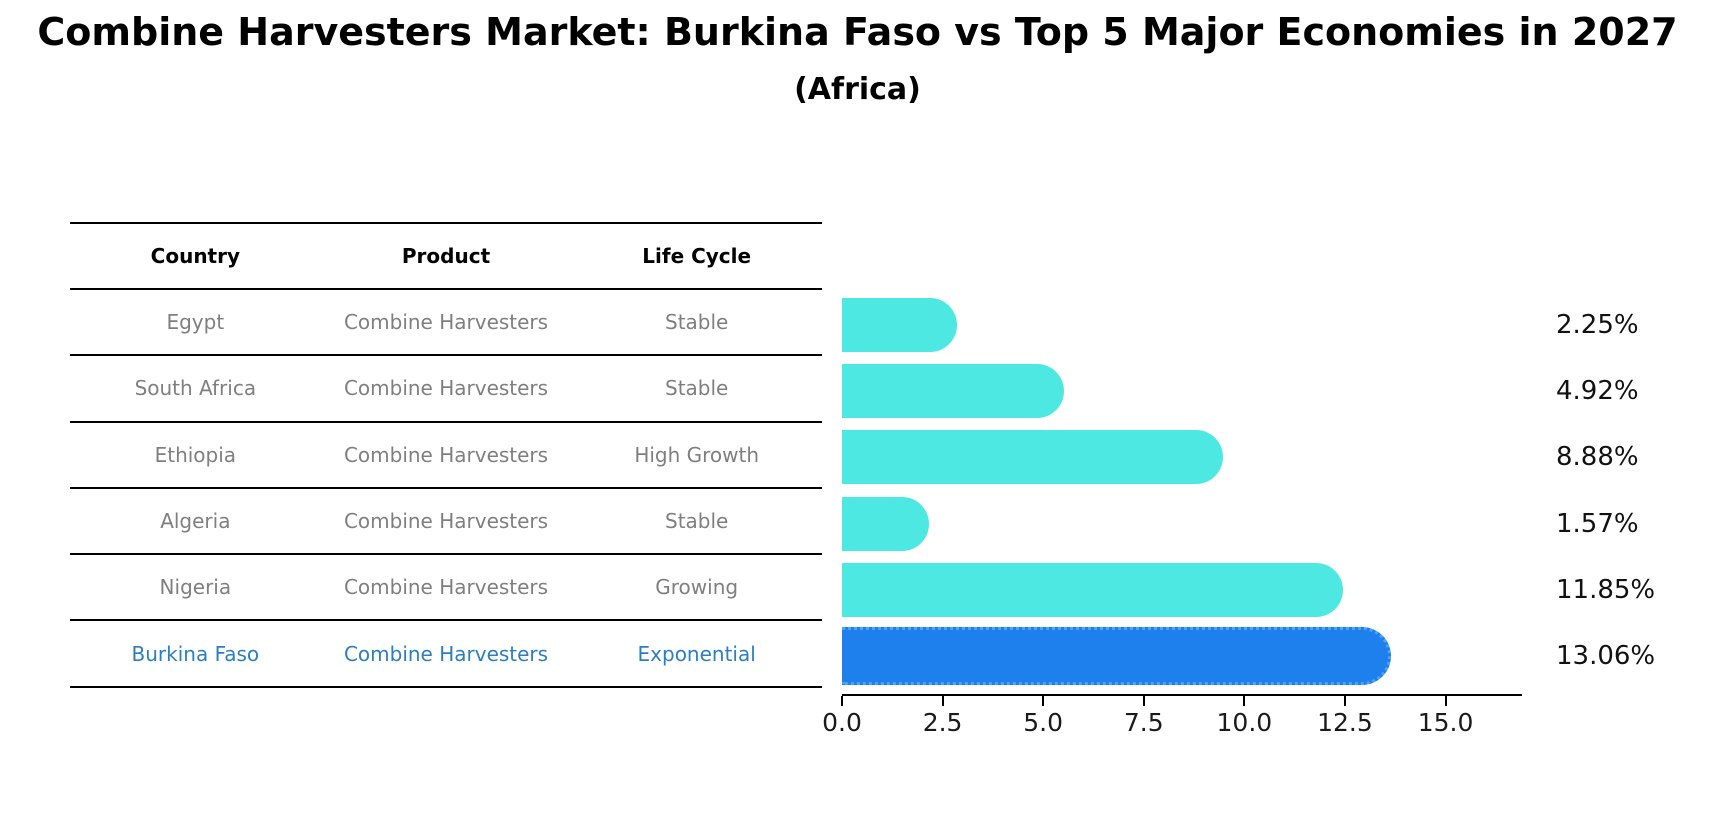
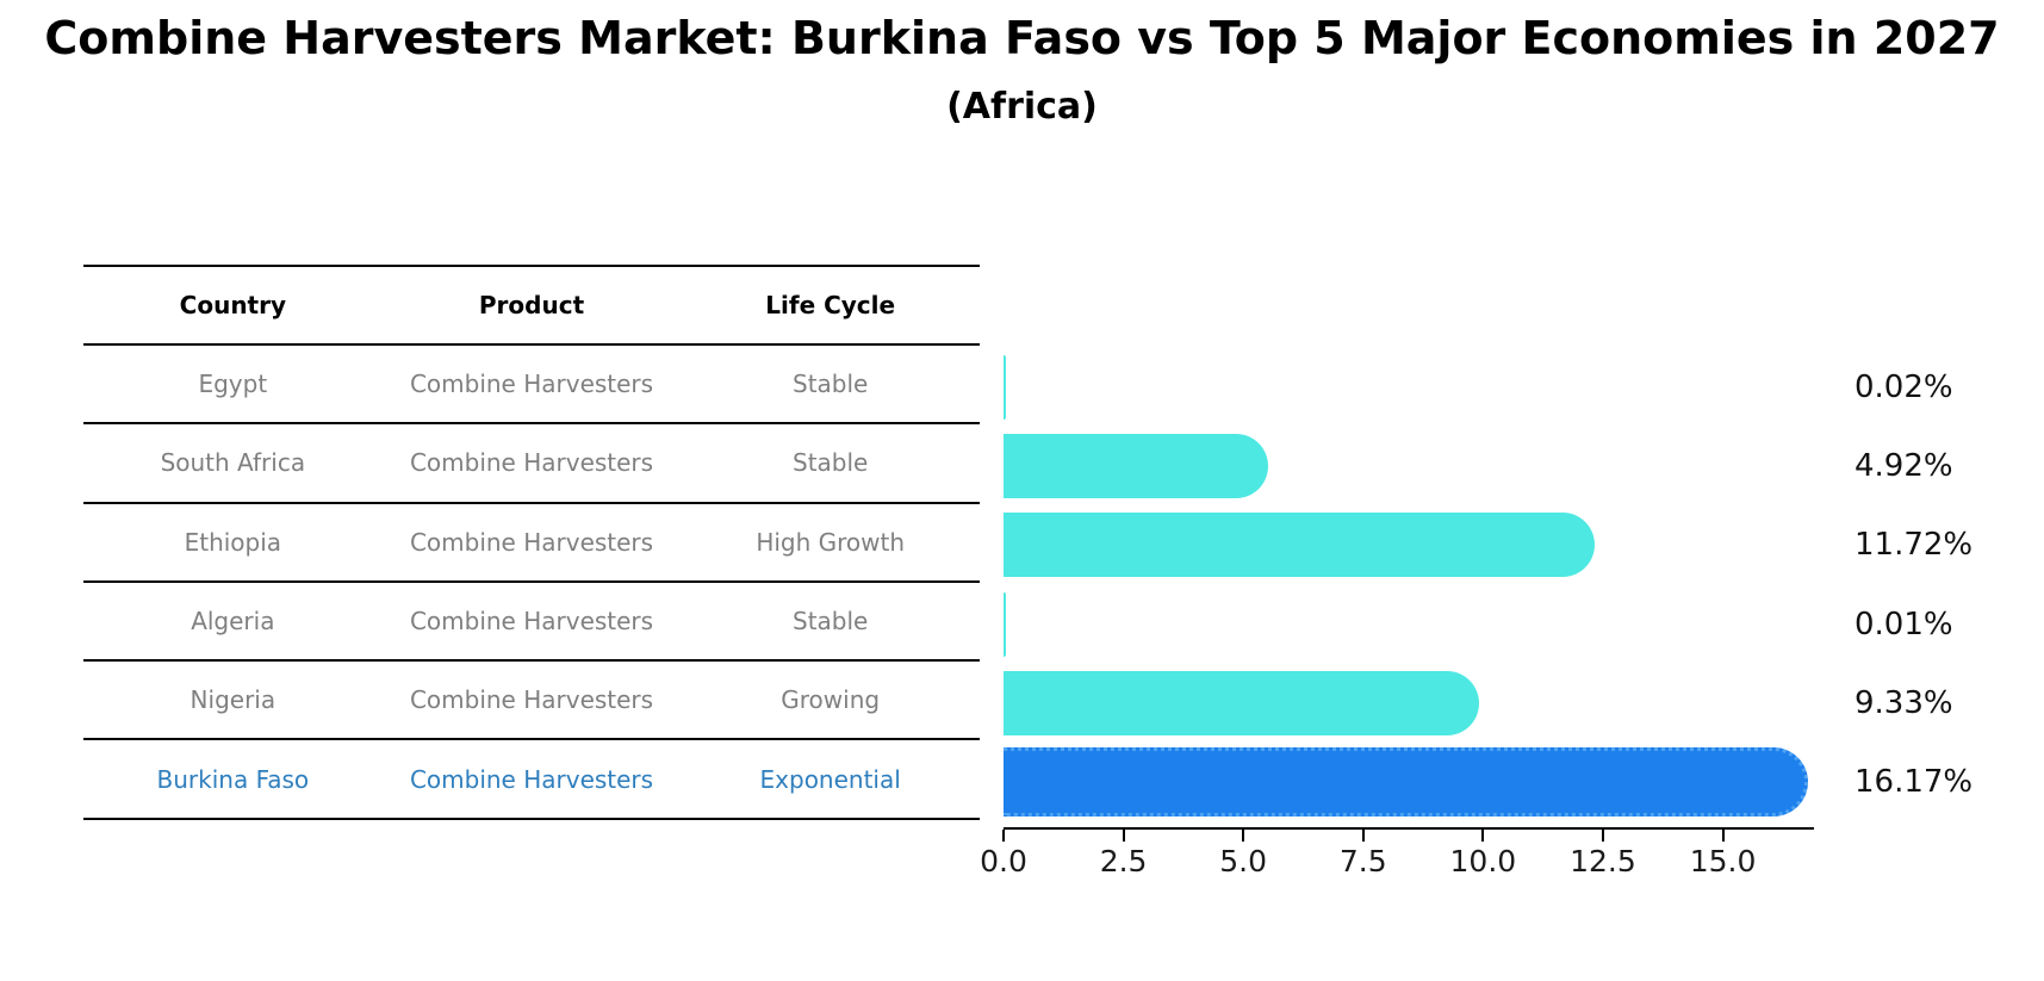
Egypt: 2.25% -> 0.02%
Ethiopia: 8.88% -> 11.72%
Algeria: 1.57% -> 0.01%
Nigeria: 11.85% -> 9.33%
Burkina Faso: 13.06% -> 16.17%
